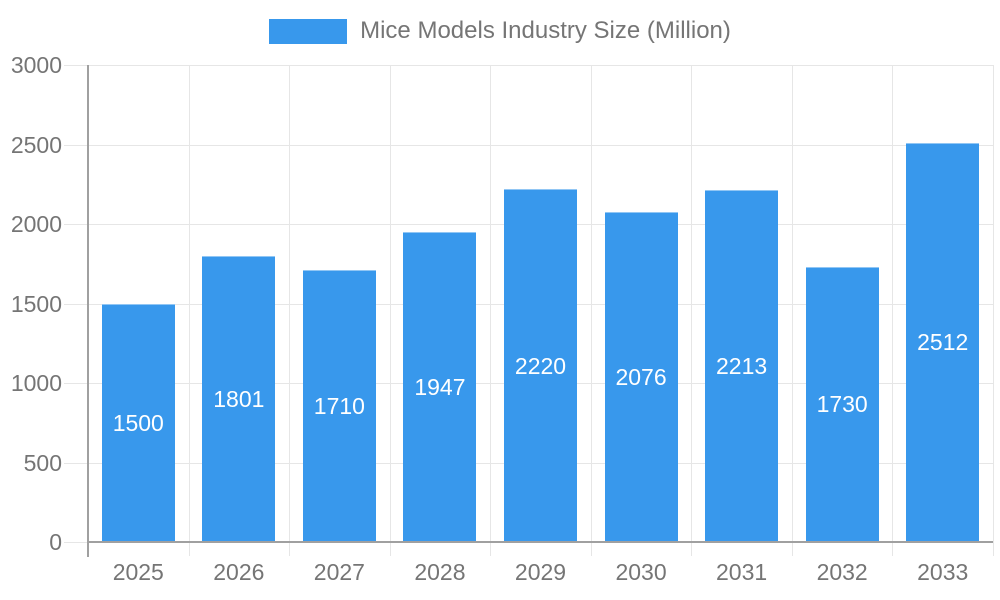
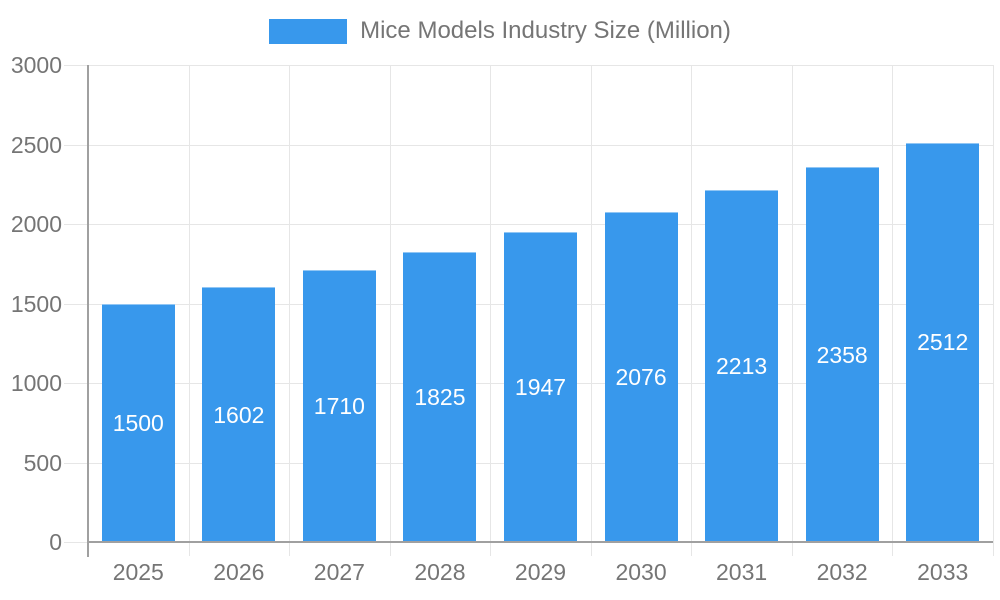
2026: 1801 -> 1602
2028: 1947 -> 1825
2029: 2220 -> 1947
2032: 1730 -> 2358
